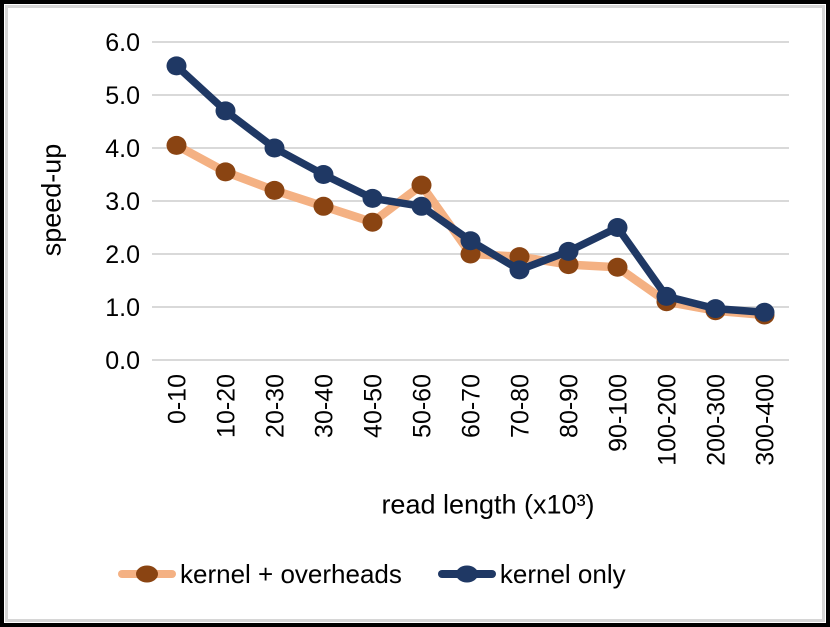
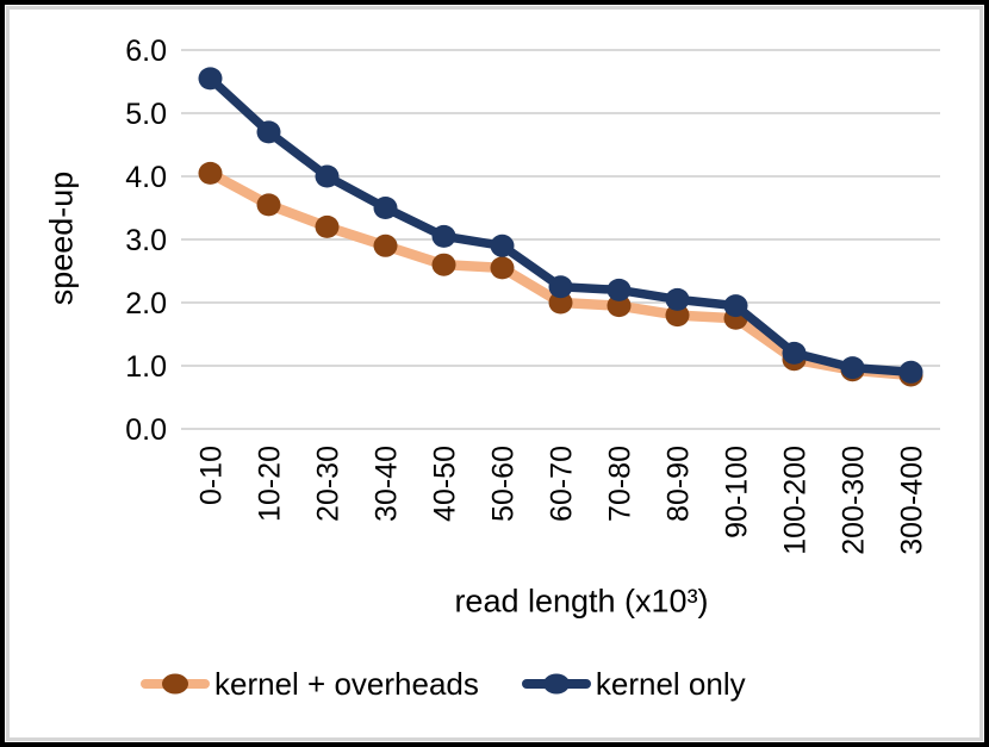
kernel + overheads/50-60: 3.3 -> 2.5
kernel only/70-80: 1.7 -> 2.2
kernel only/90-100: 2.5 -> 1.9
